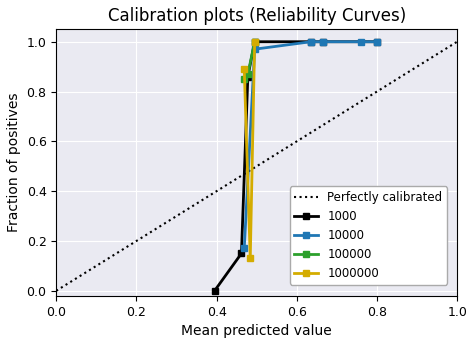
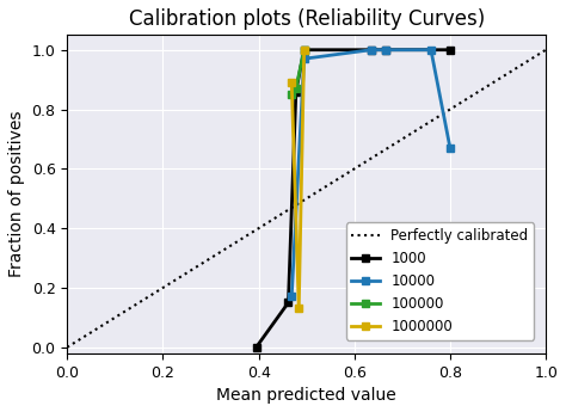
10000/0.8: 1.00 -> 0.67
